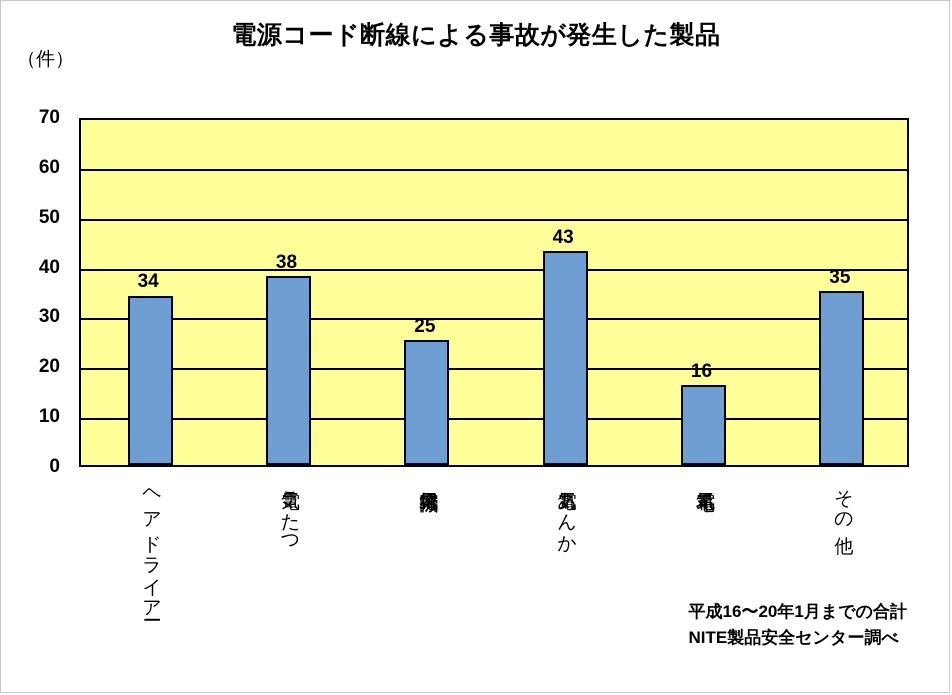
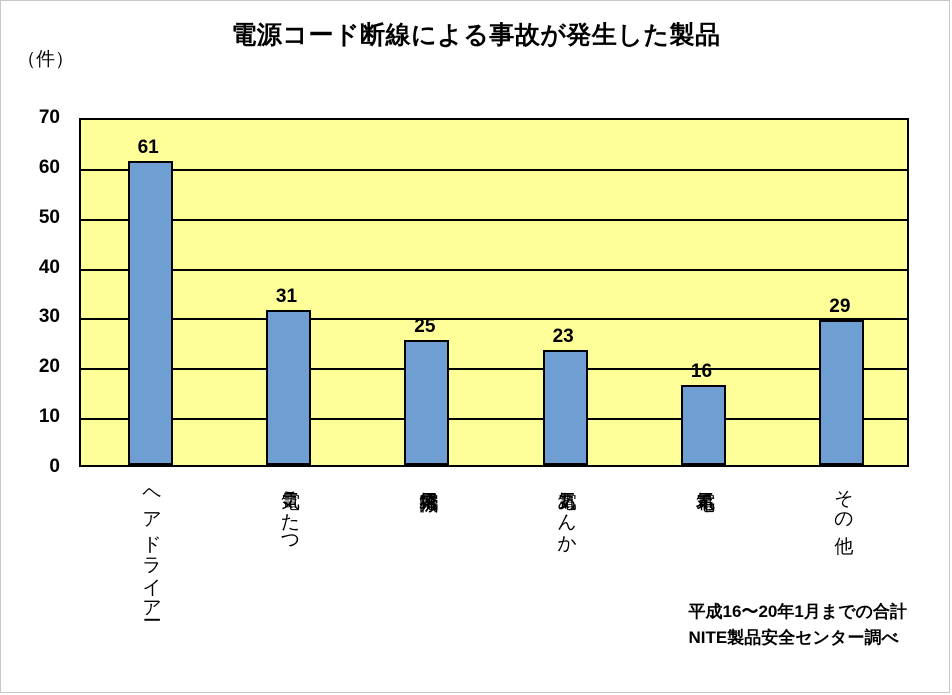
ヘアドライアー: 34 -> 61
電気こたつ: 38 -> 31
電気あんか: 43 -> 23
その他: 35 -> 29
